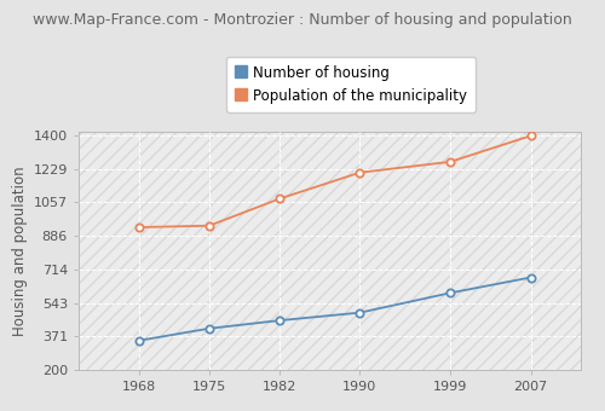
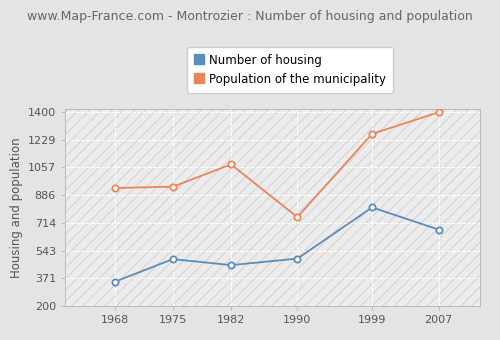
Number of housing/1975: 410 -> 490
Population of the municipality/1990: 1210 -> 750
Number of housing/1999: 590 -> 810
